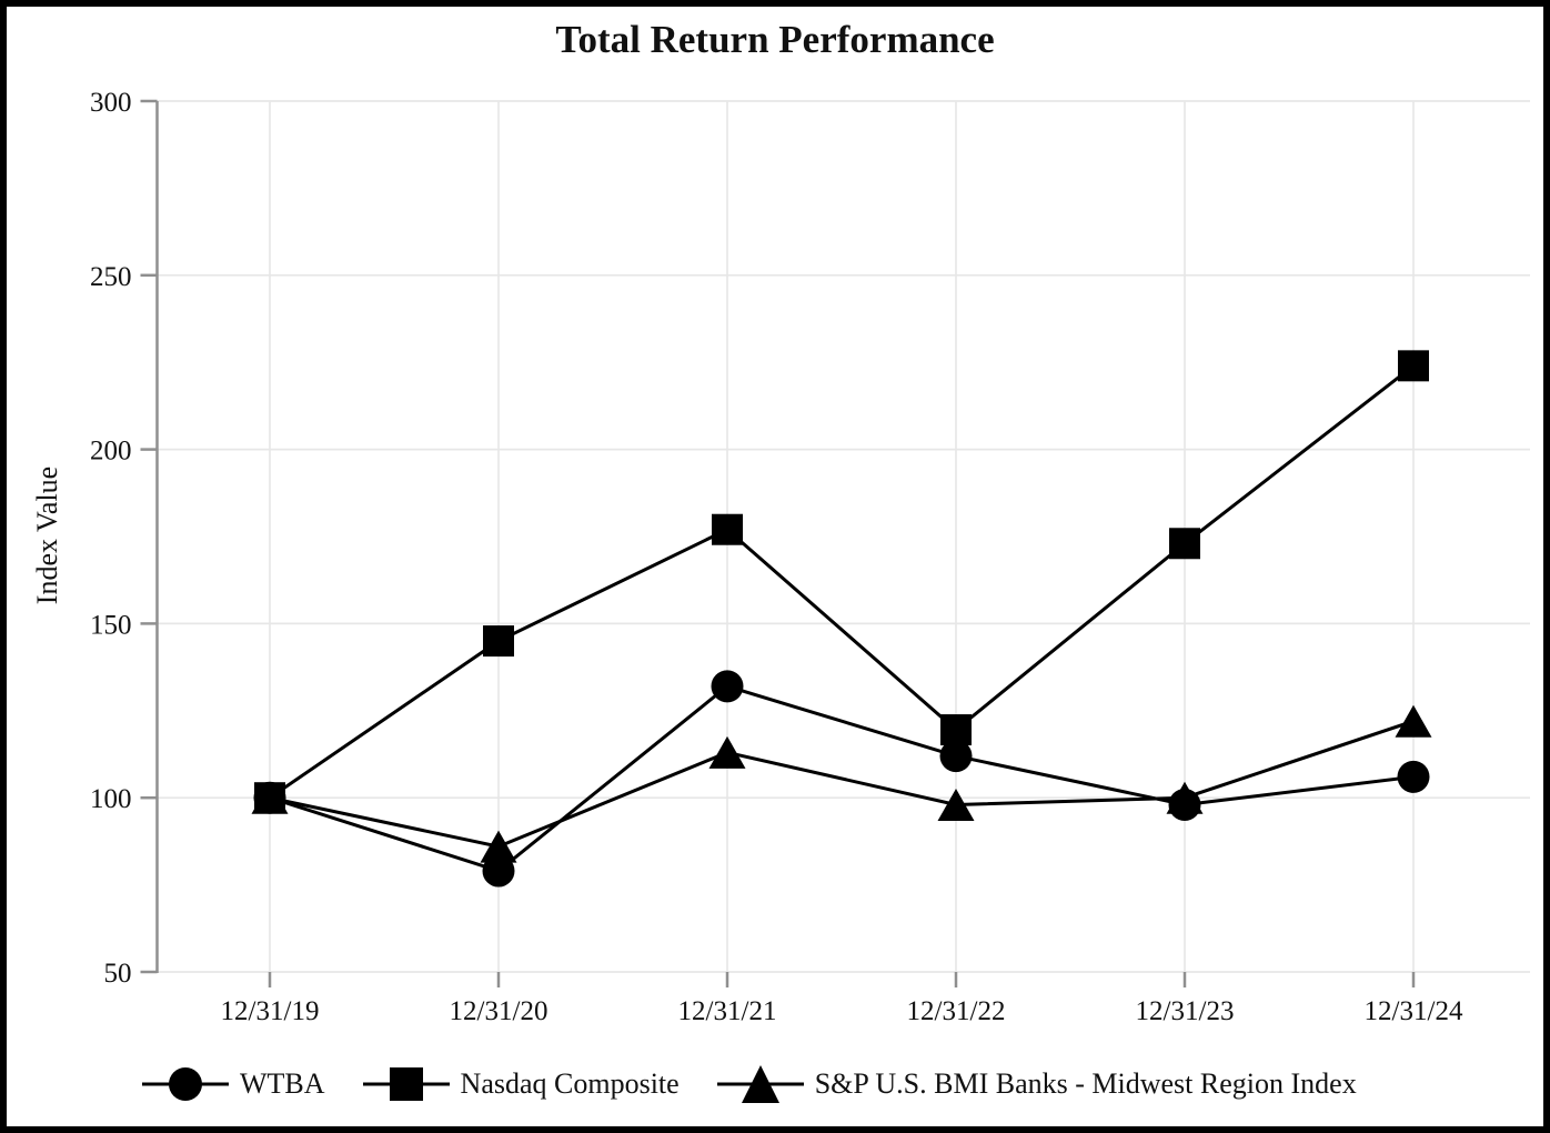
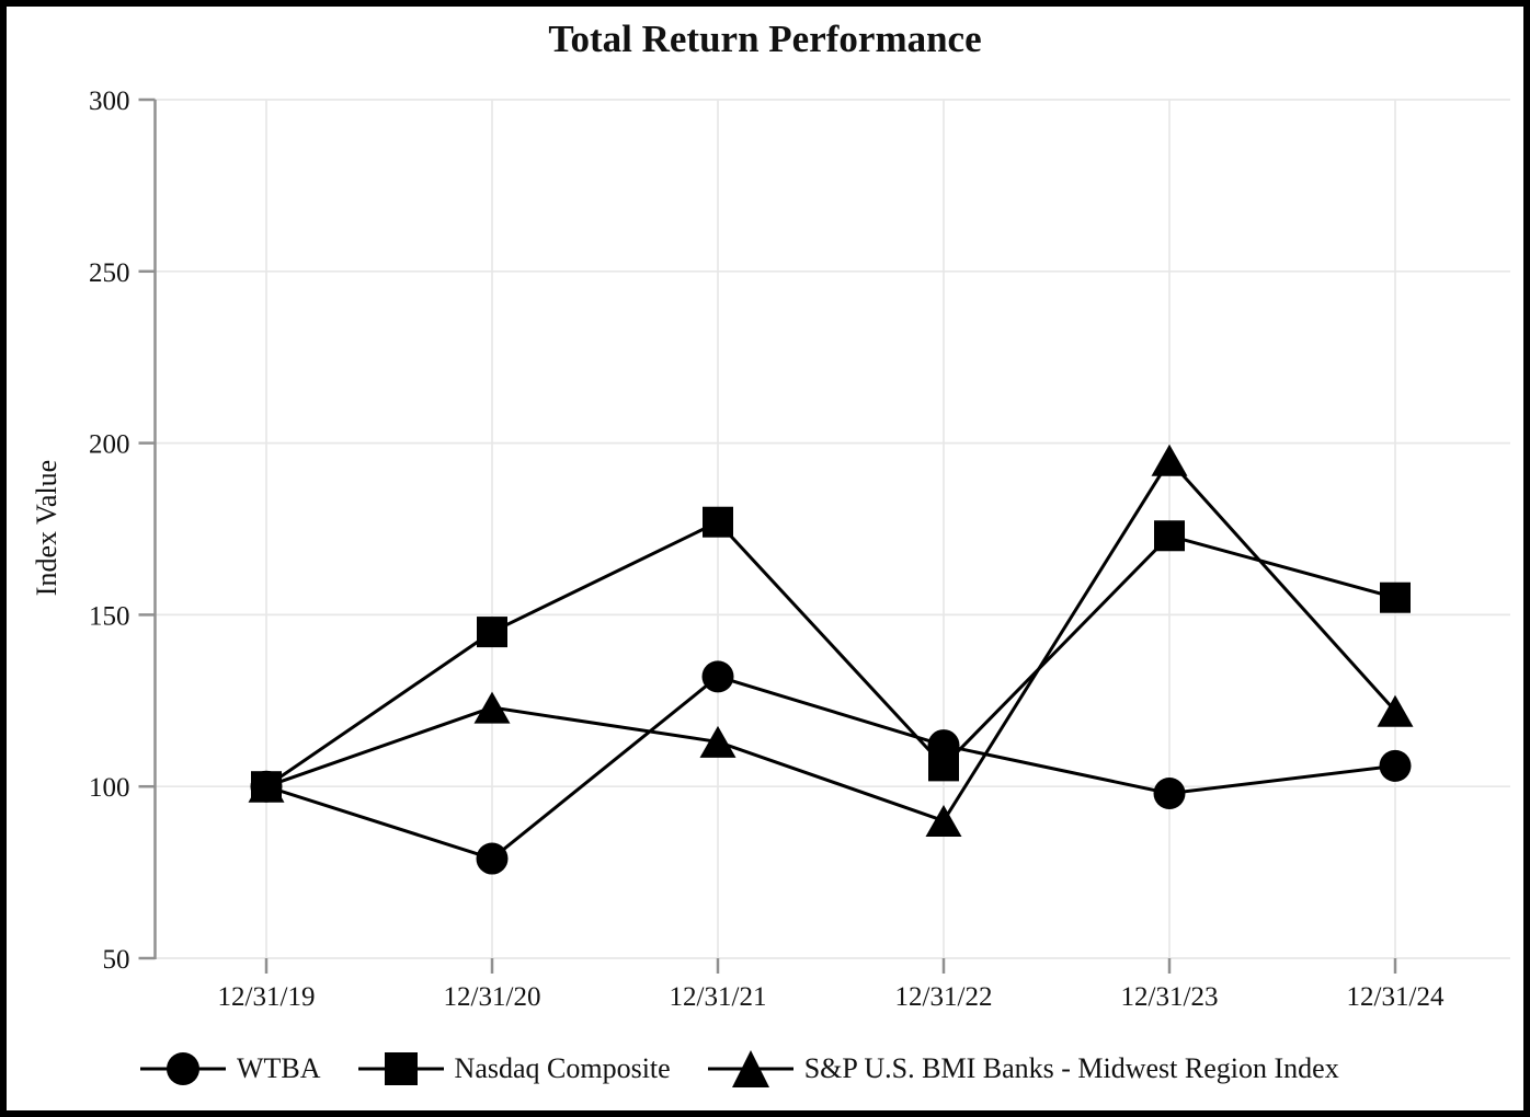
S&P U.S. BMI Banks - Midwest Region Index/12/31/20: 86 -> 123
Nasdaq Composite/12/31/22: 120 -> 106
S&P U.S. BMI Banks - Midwest Region Index/12/31/22: 98 -> 90
S&P U.S. BMI Banks - Midwest Region Index/12/31/23: 100 -> 195
Nasdaq Composite/12/31/24: 224 -> 155
